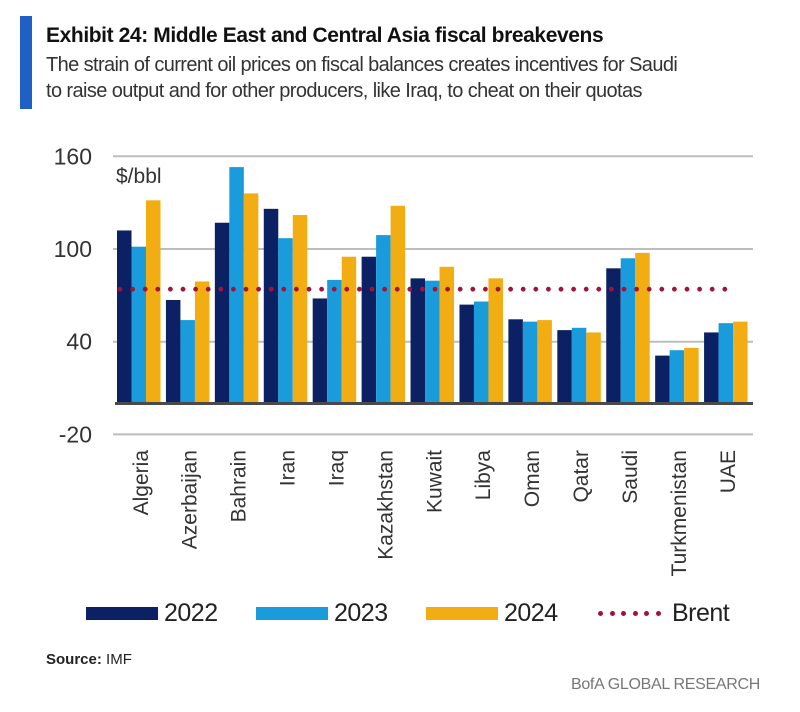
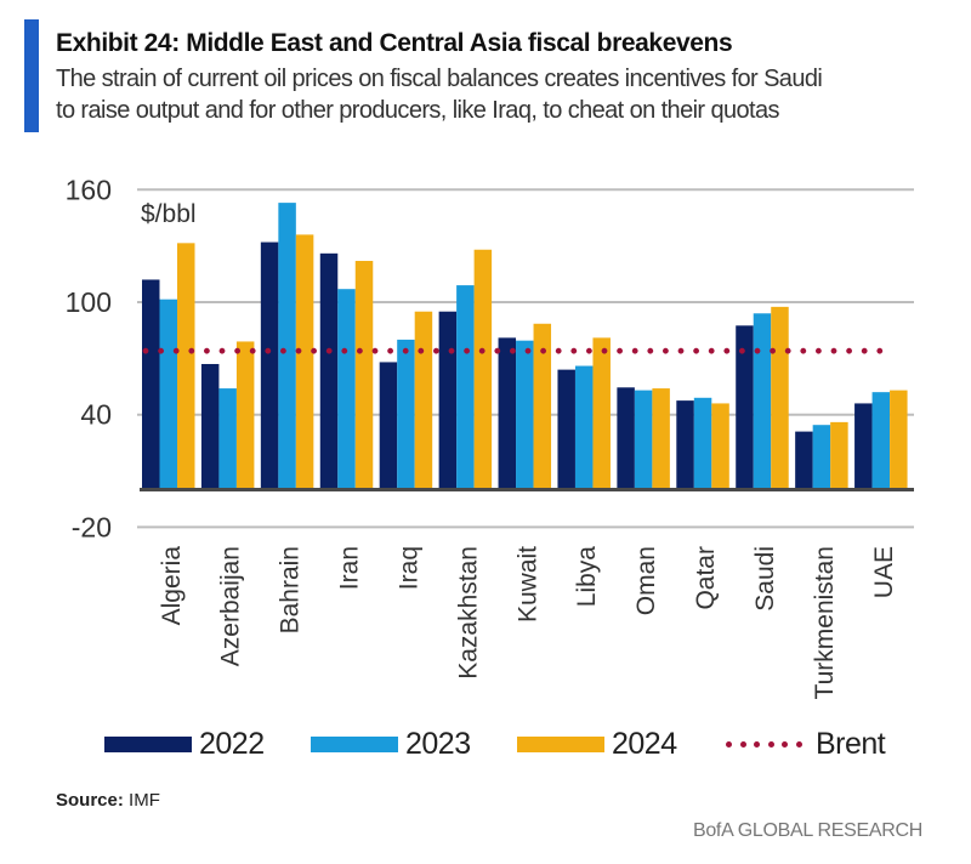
2022/Bahrain: 117 -> 132
